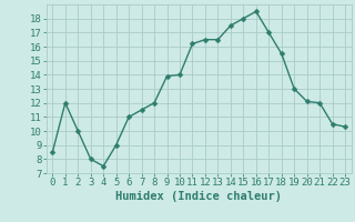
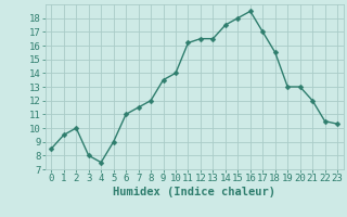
1: 12.0 -> 9.5
9: 13.9 -> 13.5
20: 12.1 -> 13.0
